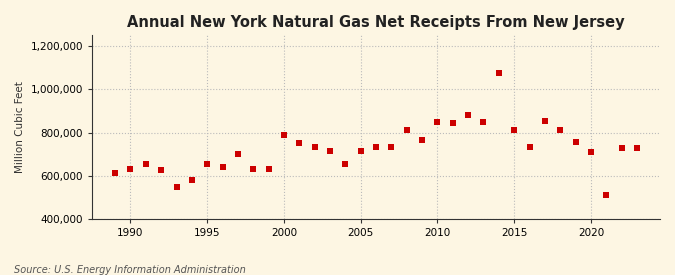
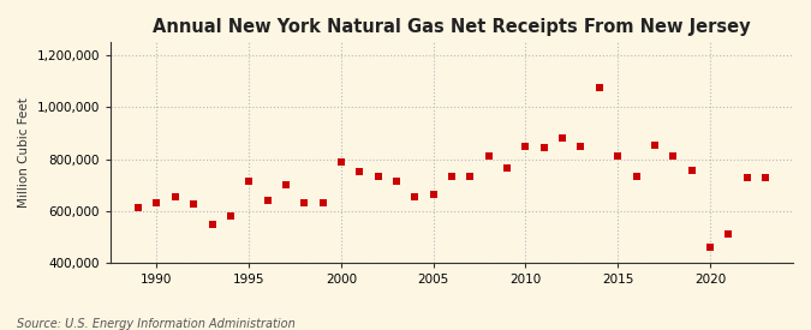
1995: 655,000 -> 715,000
2005: 715,000 -> 665,000
2020: 710,000 -> 460,000
